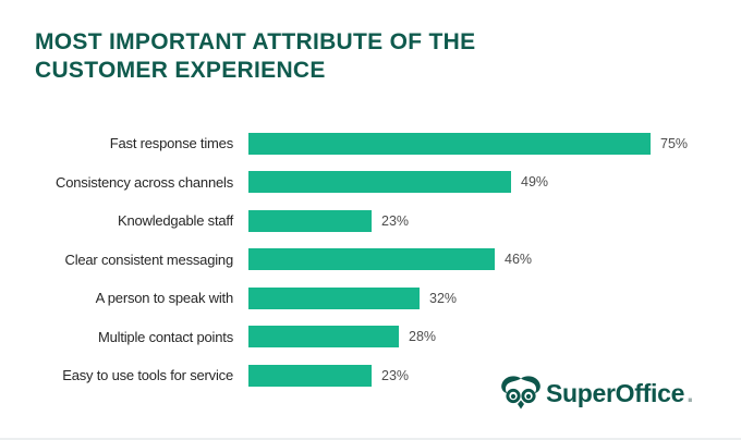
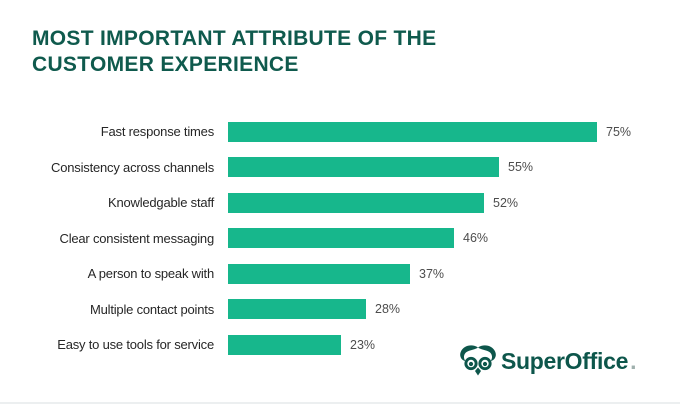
Consistency across channels: 49% -> 55%
Knowledgable staff: 23% -> 52%
A person to speak with: 32% -> 37%
